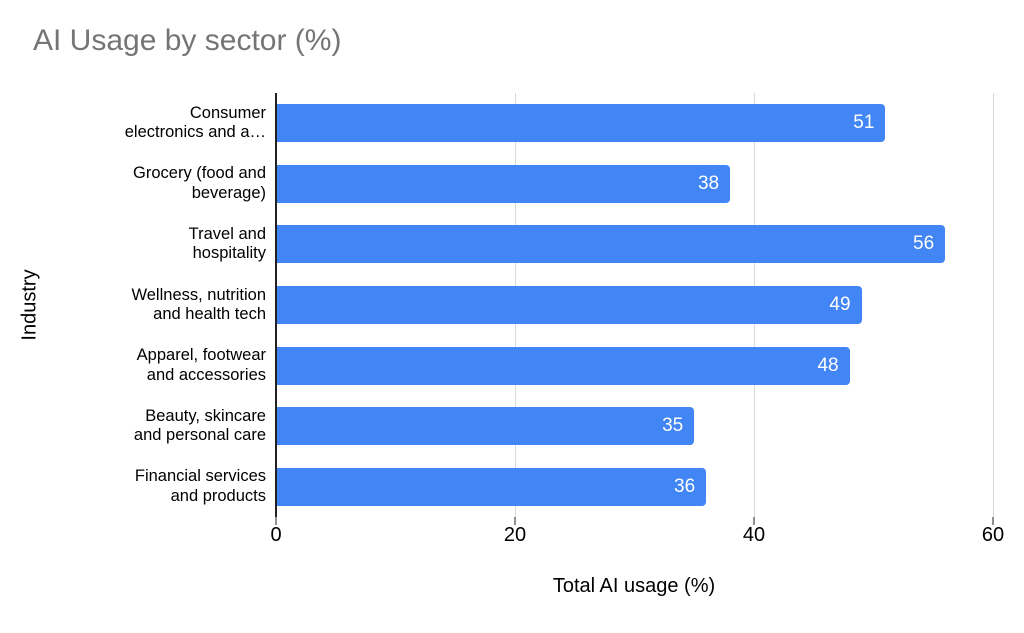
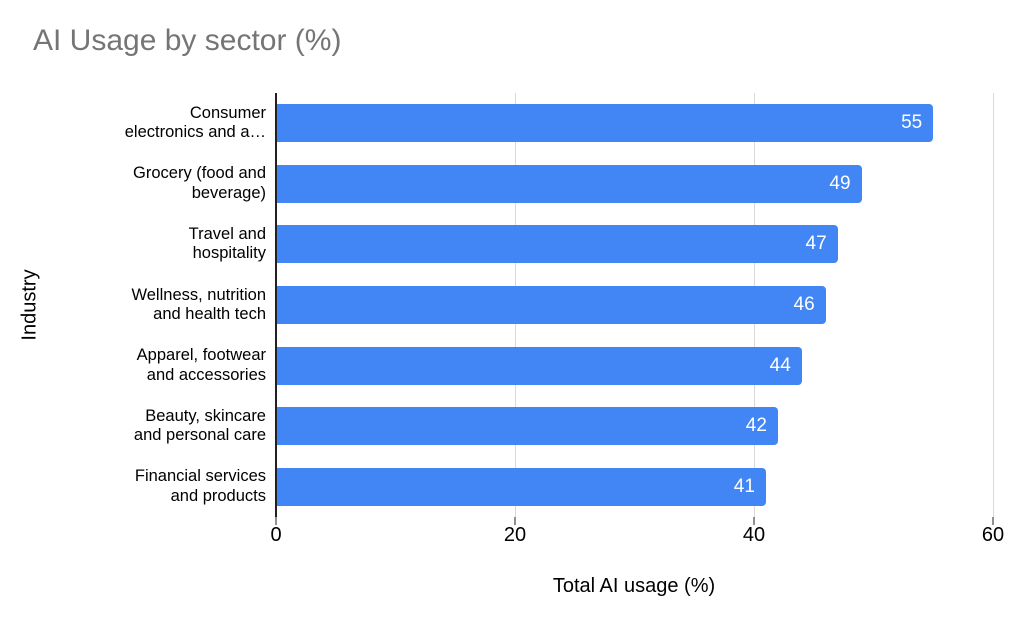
Consumer electronics and a…: 51 -> 55
Grocery (food and beverage): 38 -> 49
Travel and hospitality: 56 -> 47
Wellness, nutrition and health tech: 49 -> 46
Apparel, footwear and accessories: 48 -> 44
Beauty, skincare and personal care: 35 -> 42
Financial services and products: 36 -> 41
